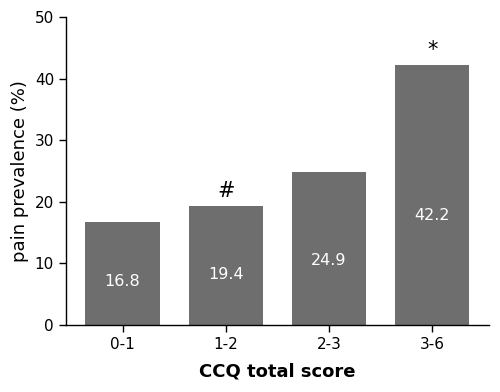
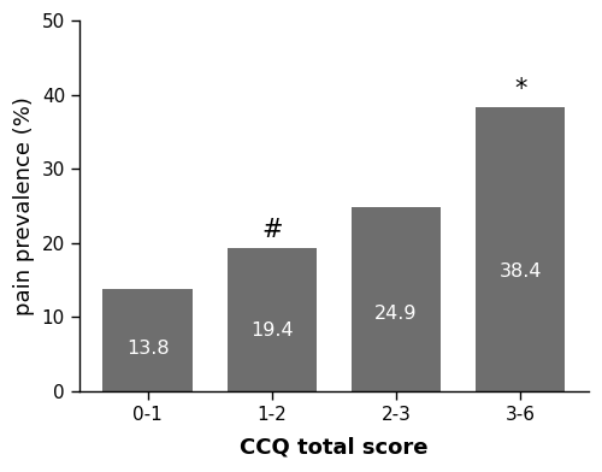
0-1: 16.8 -> 13.8
3-6: 42.2 -> 38.4
